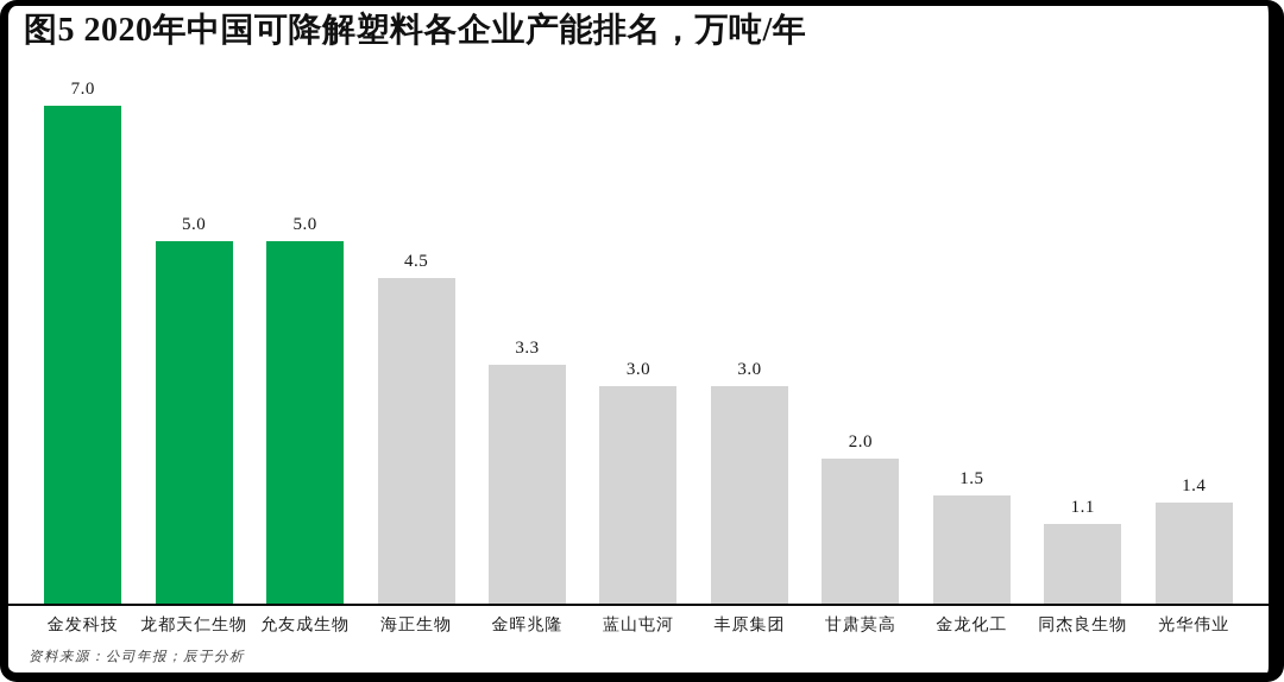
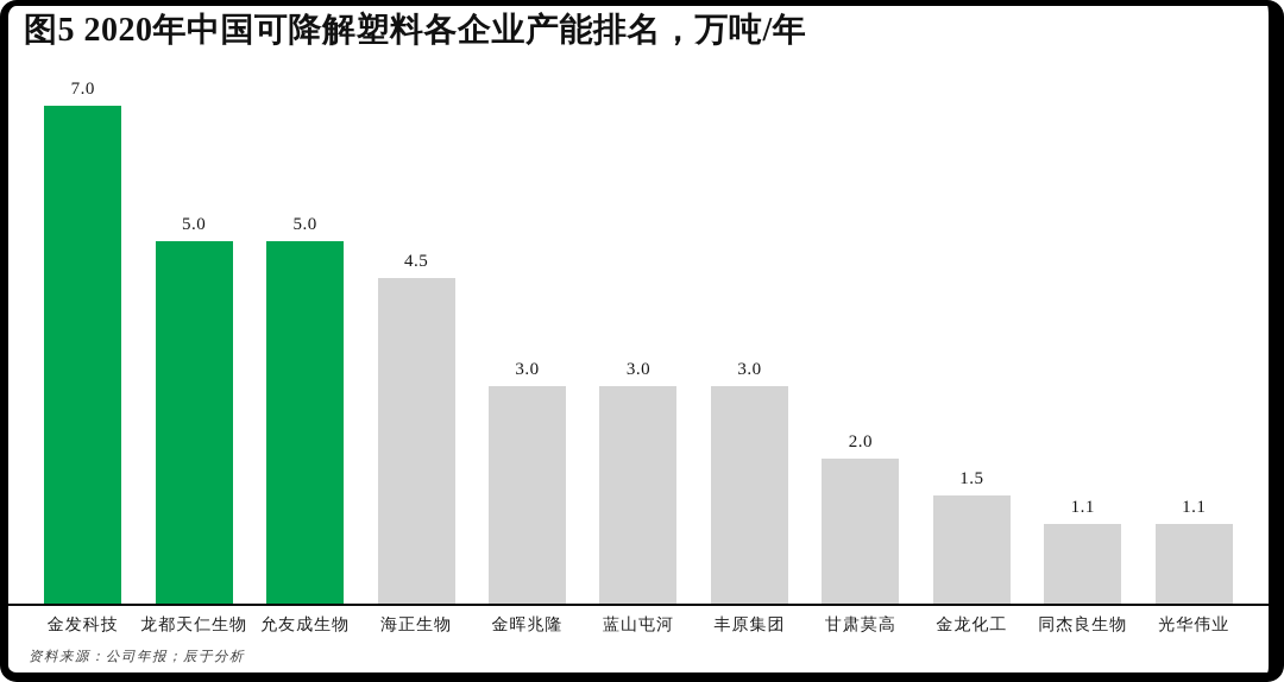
金晖兆隆: 3.3 -> 3.0
光华伟业: 1.4 -> 1.1
